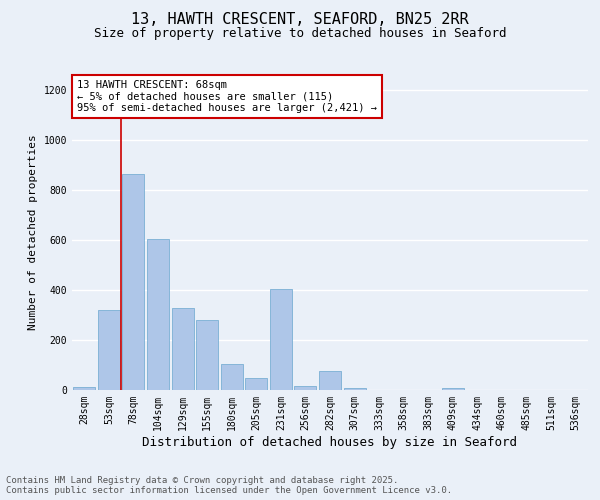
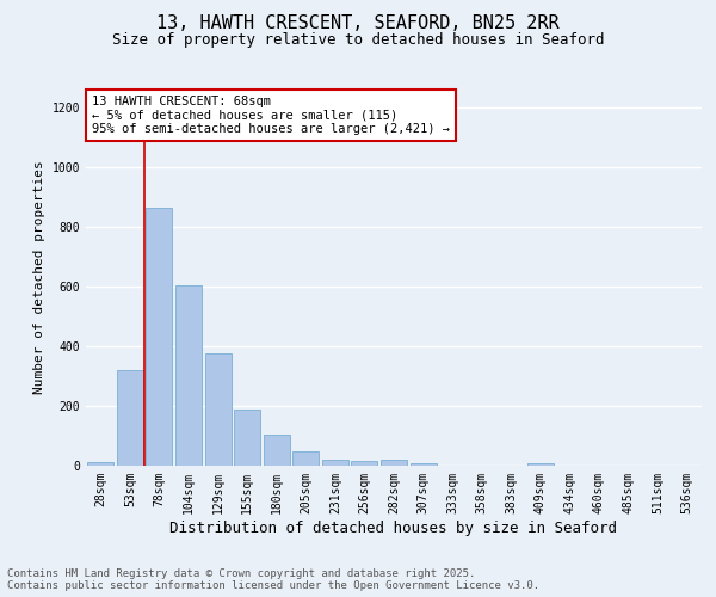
129sqm: 330 -> 375
155sqm: 280 -> 190
231sqm: 405 -> 22
282sqm: 75 -> 22
